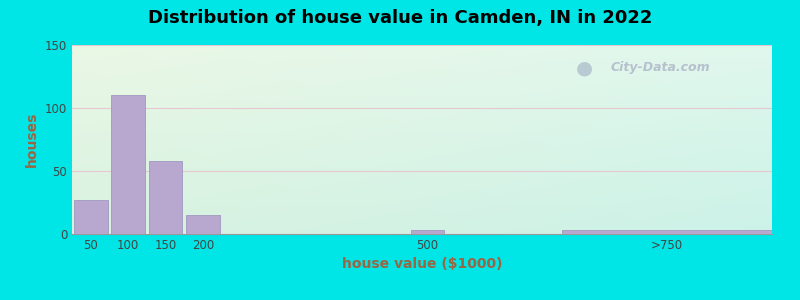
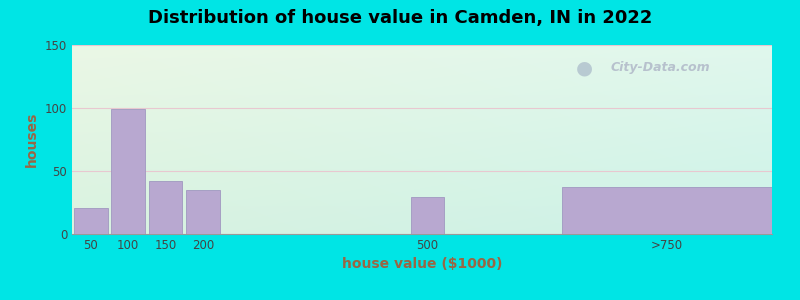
50: 27 -> 21
100: 110 -> 99
150: 58 -> 42
200: 15 -> 35
500: 3 -> 29
>750: 3 -> 37
